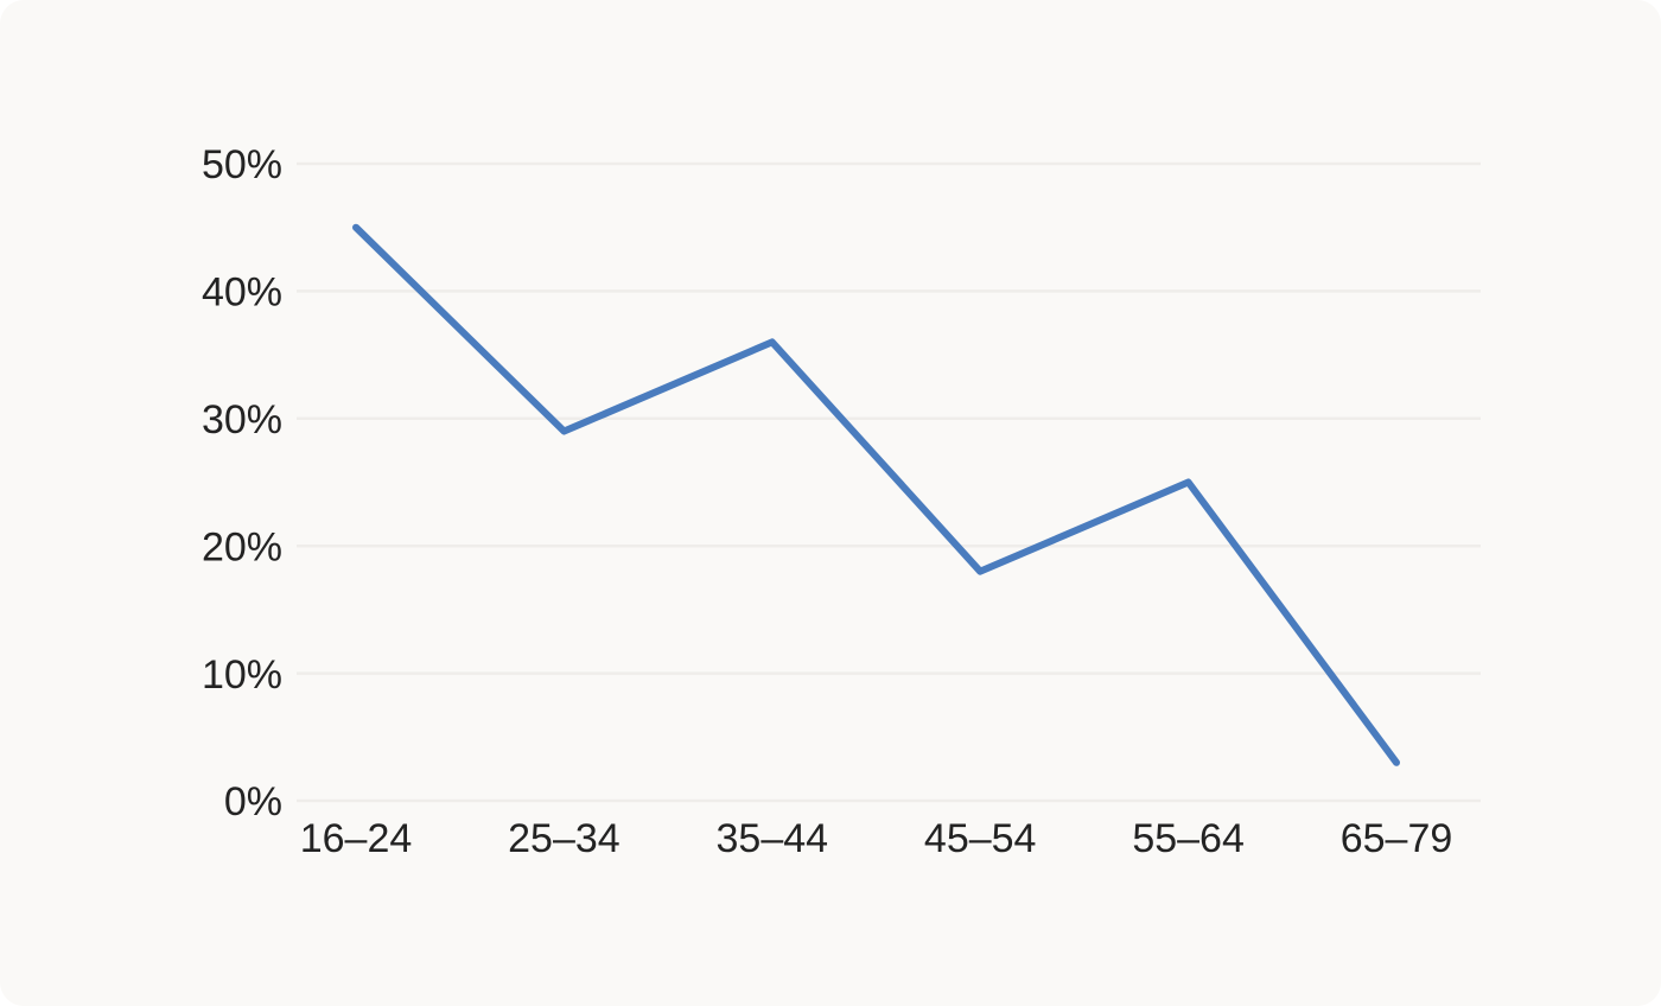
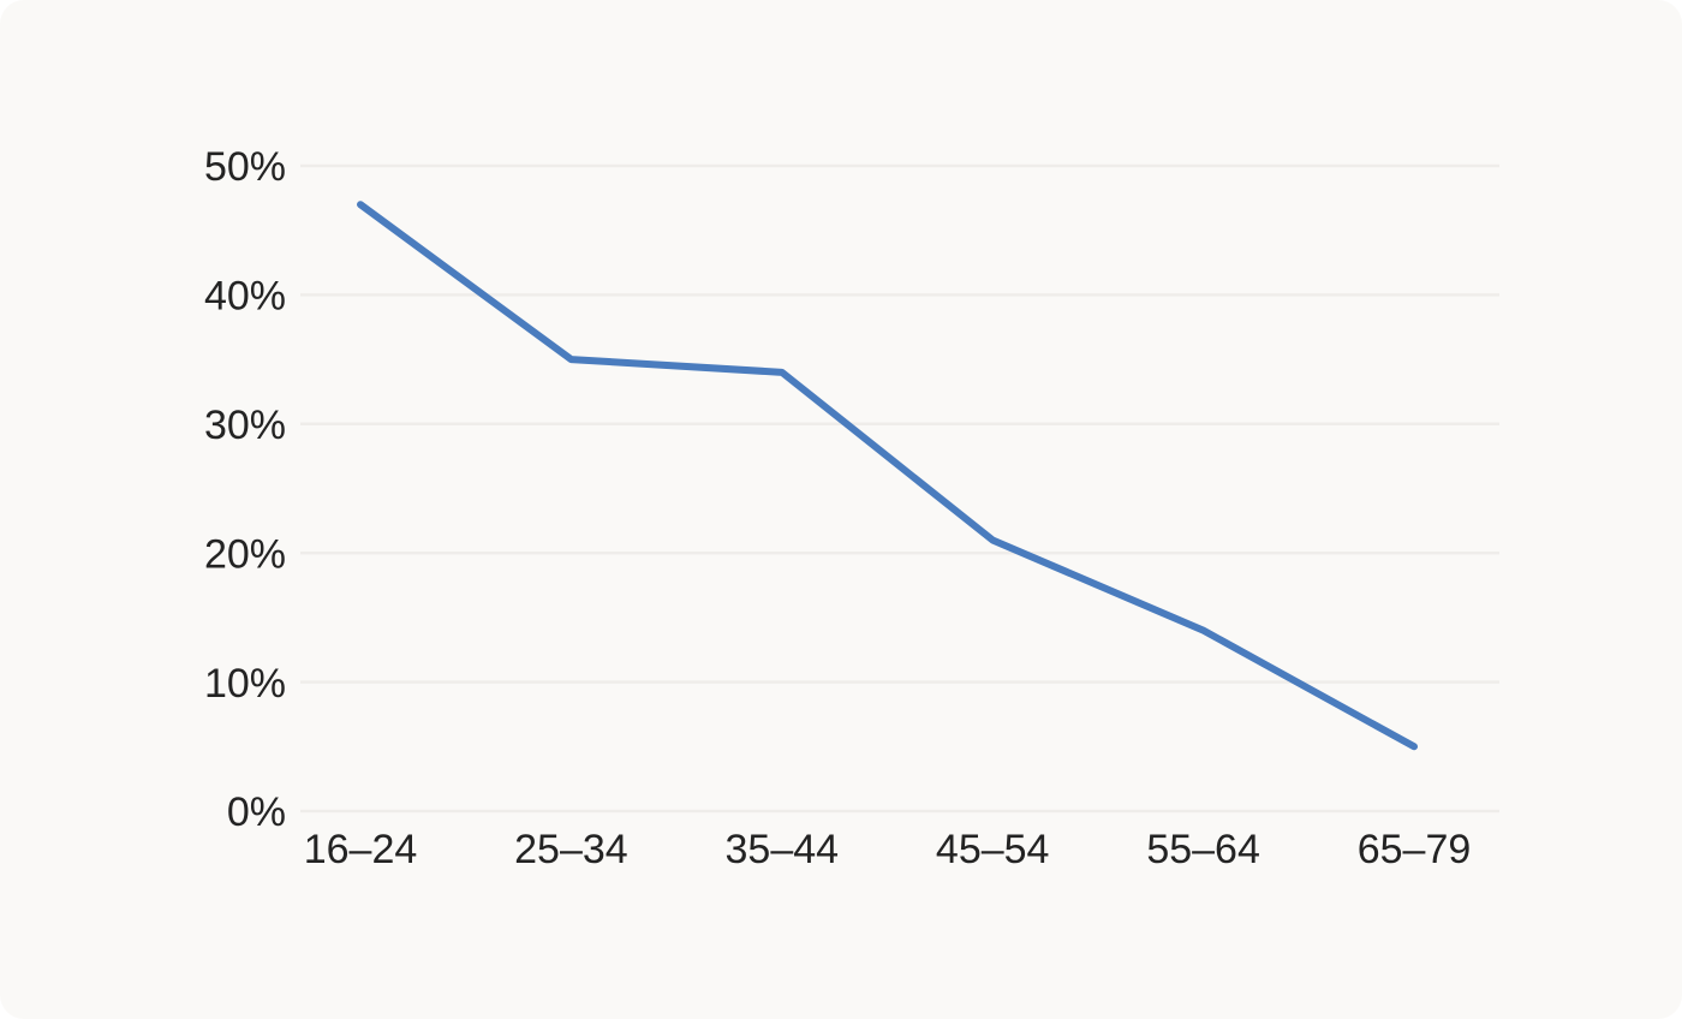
16–24: 45% -> 47%
25–34: 29% -> 35%
35–44: 36% -> 34%
45–54: 18% -> 21%
55–64: 25% -> 14%
65–79: 3% -> 5%
